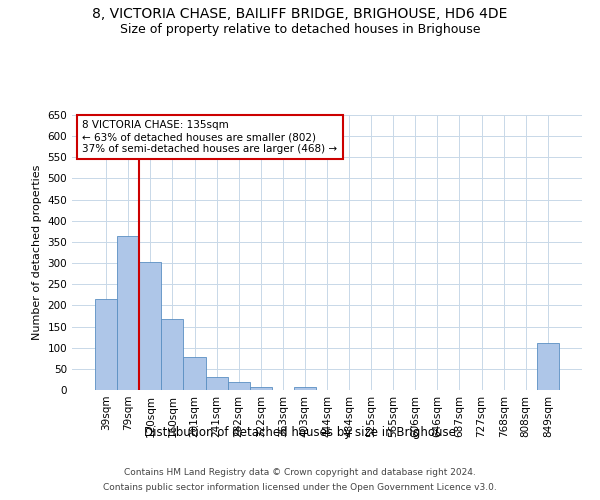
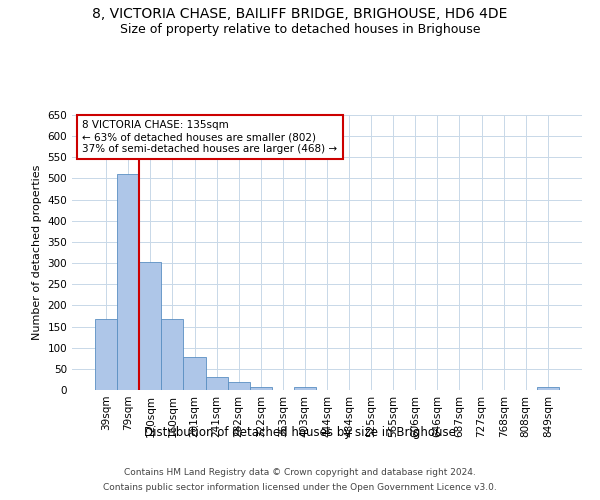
39sqm: 215 -> 168
79sqm: 365 -> 511
849sqm: 110 -> 7
